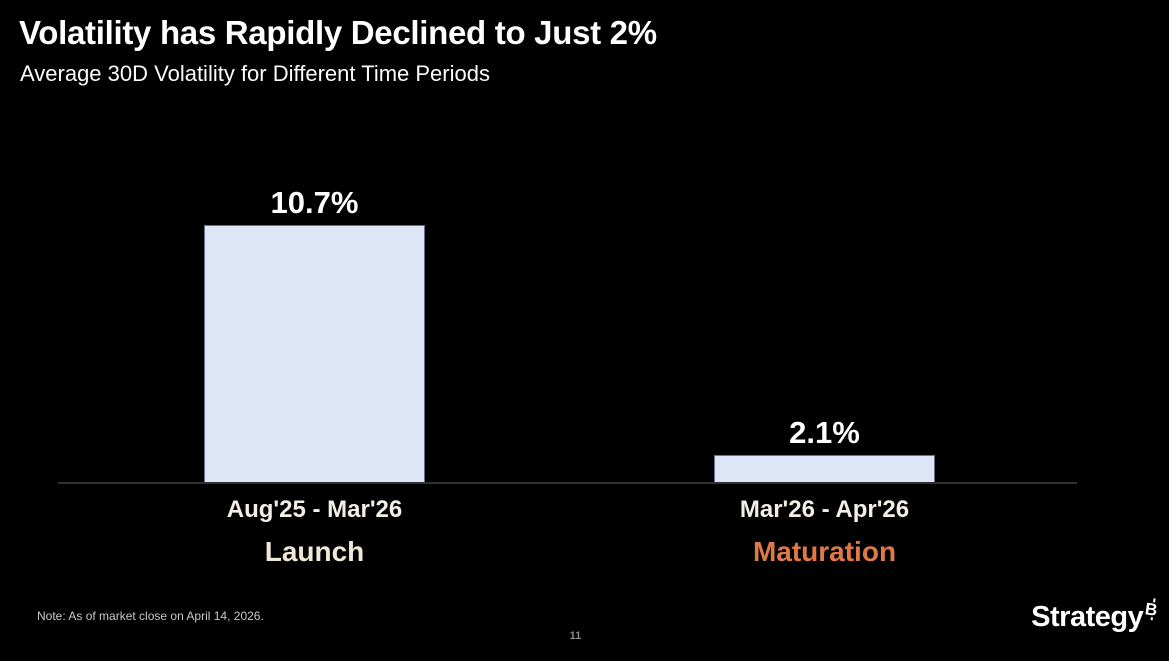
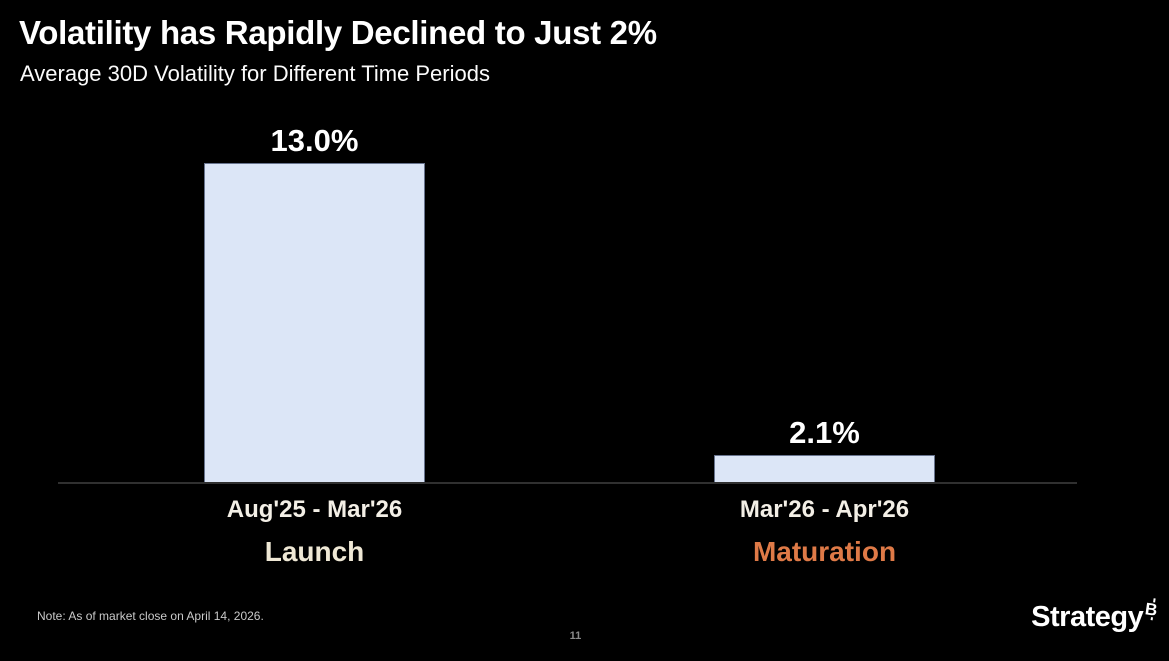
Aug'25 - Mar'26: 10.7% -> 13.0%
